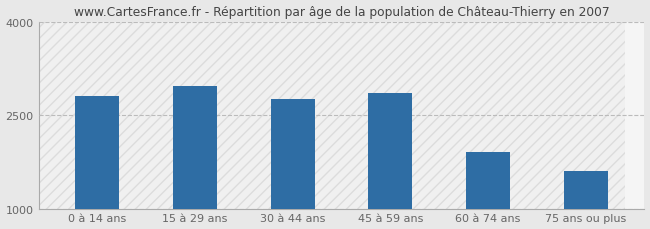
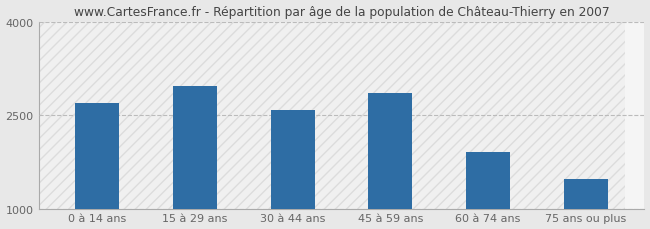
0 à 14 ans: 2800 -> 2700
30 à 44 ans: 2750 -> 2580
75 ans ou plus: 1600 -> 1480
